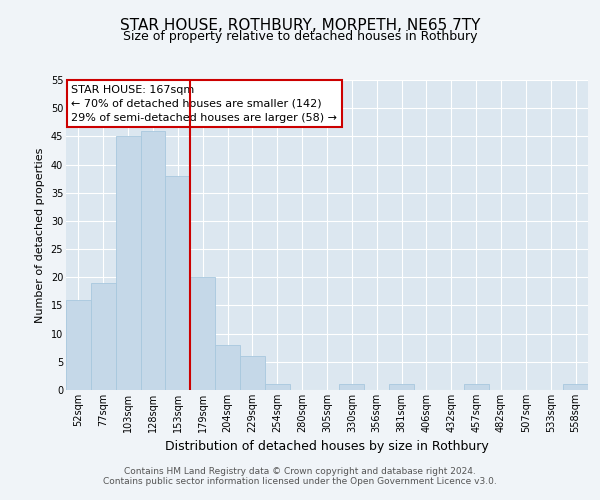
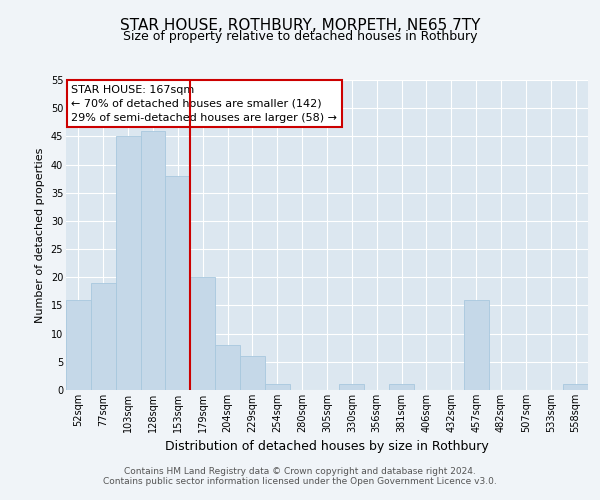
457sqm: 1 -> 16
